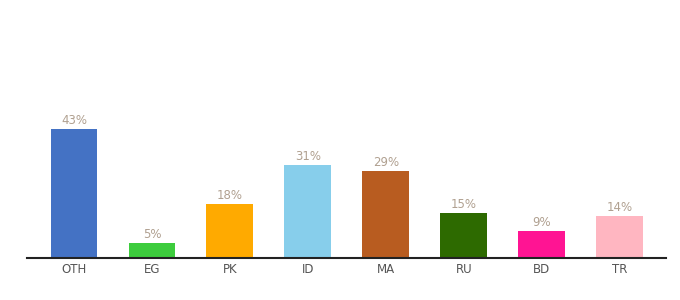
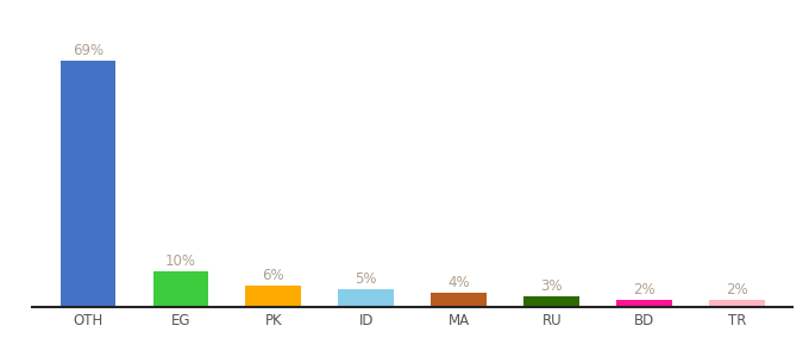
OTH: 43% -> 69%
EG: 5% -> 10%
PK: 18% -> 6%
ID: 31% -> 5%
MA: 29% -> 4%
RU: 15% -> 3%
BD: 9% -> 2%
TR: 14% -> 2%
